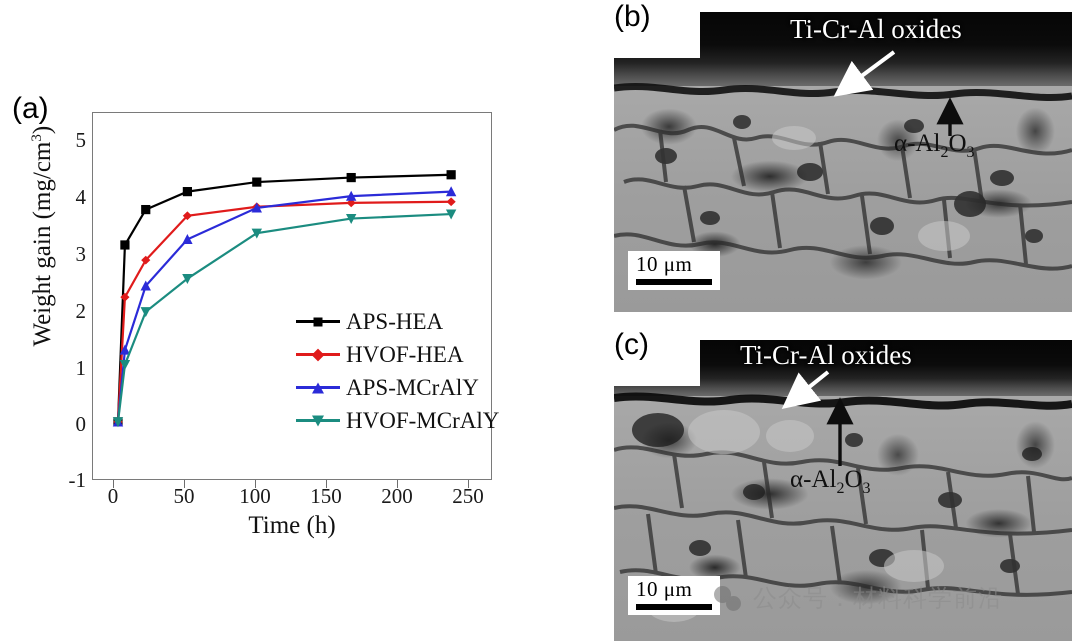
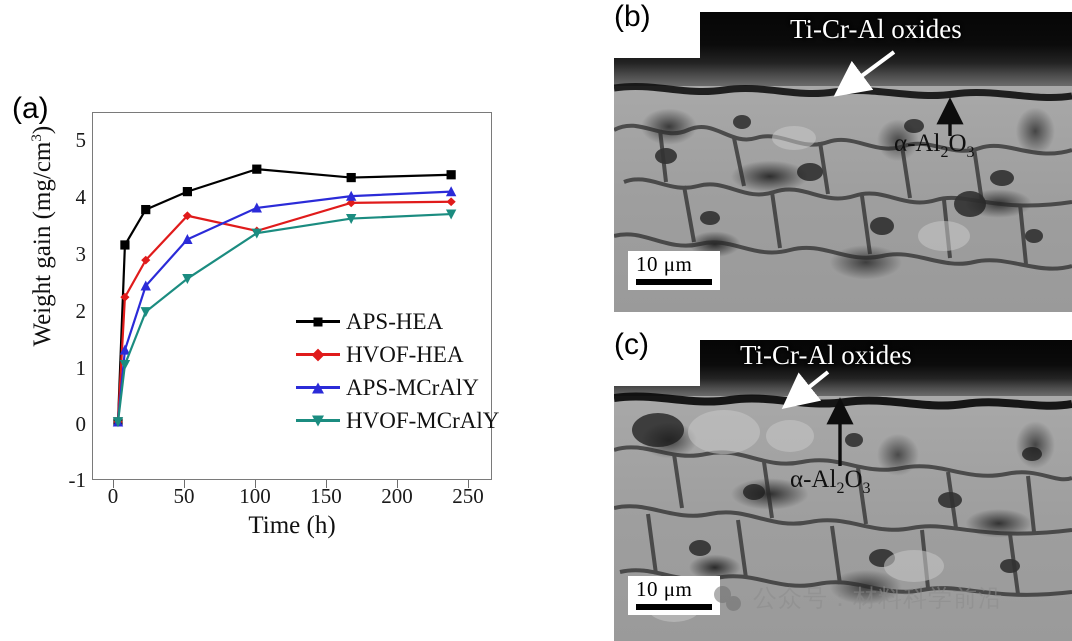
APS-HEA/100: 4.3 -> 4.5
HVOF-HEA/100: 3.8 -> 3.4
